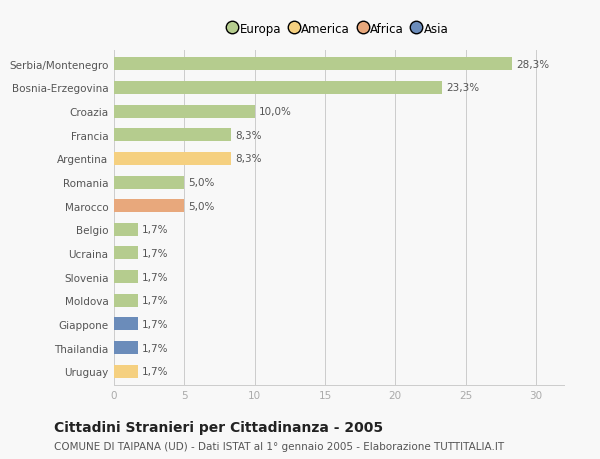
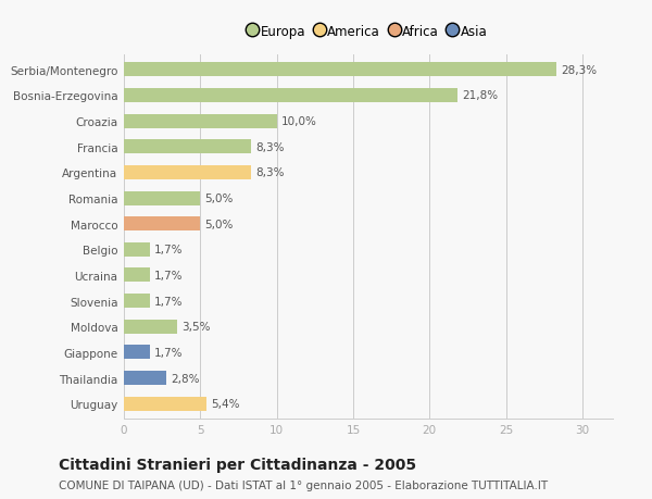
Bosnia-Erzegovina: 23,3% -> 21,8%
Moldova: 1,7% -> 3,5%
Thailandia: 1,7% -> 2,8%
Uruguay: 1,7% -> 5,4%
